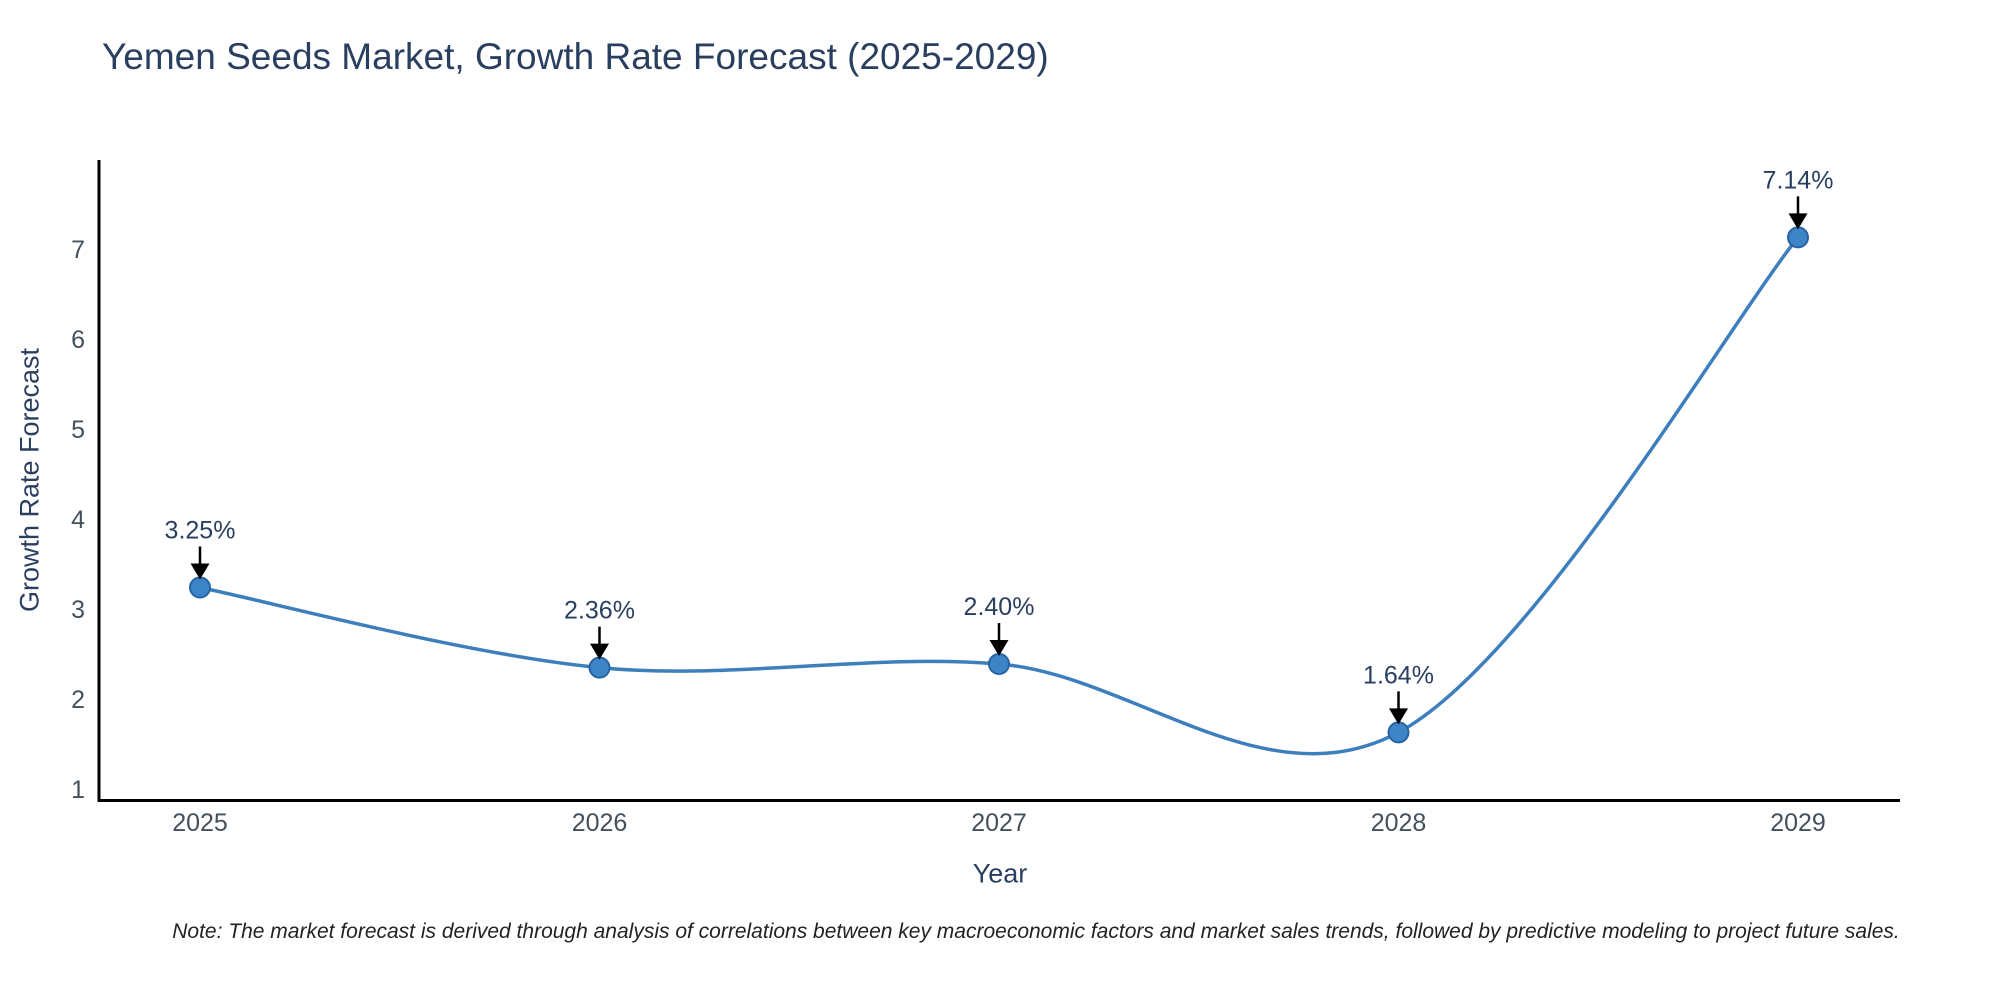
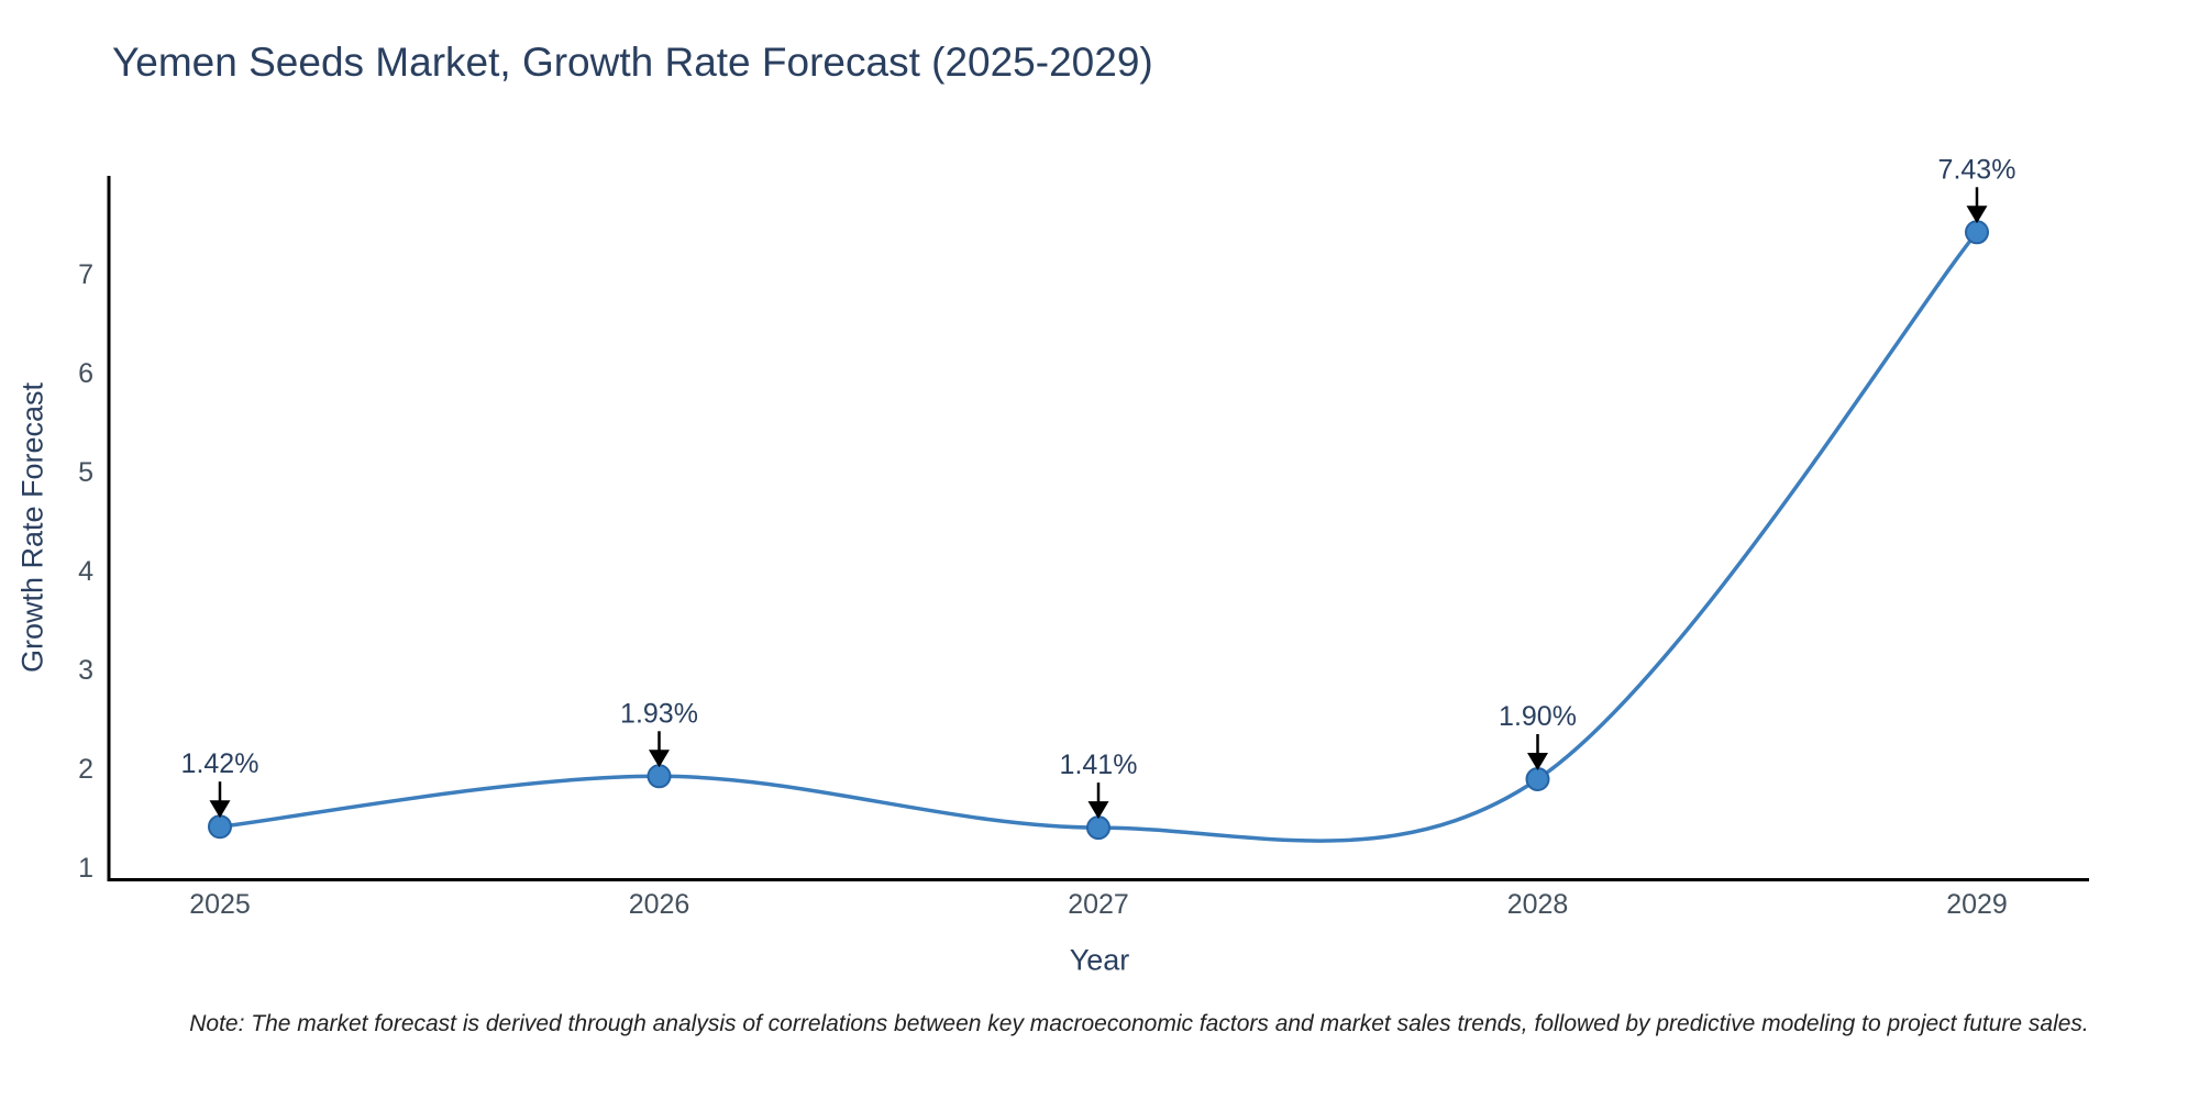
2025: 3.25% -> 1.42%
2026: 2.36% -> 1.93%
2027: 2.40% -> 1.41%
2028: 1.64% -> 1.90%
2029: 7.14% -> 7.43%
